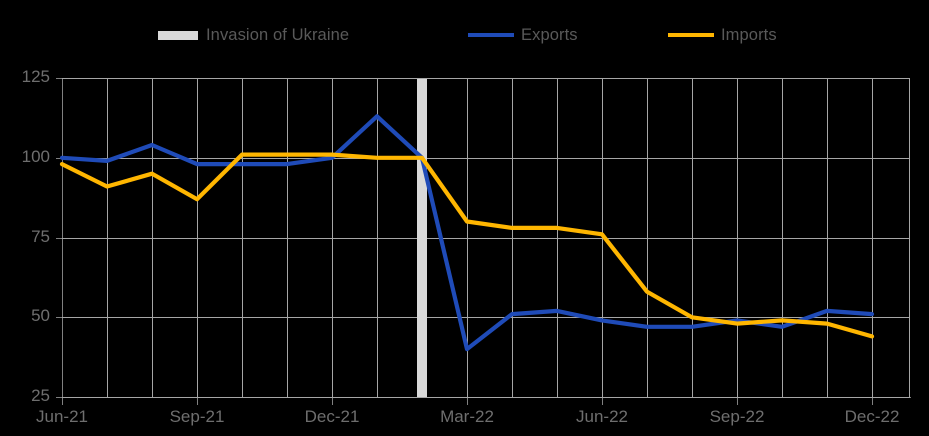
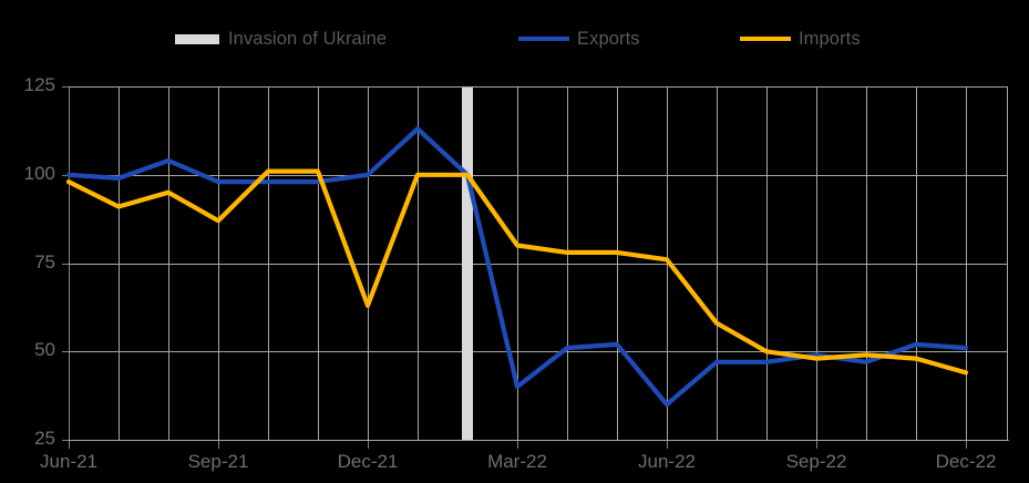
Imports/Dec-21: 101 -> 63
Exports/Jun-22: 49 -> 35
